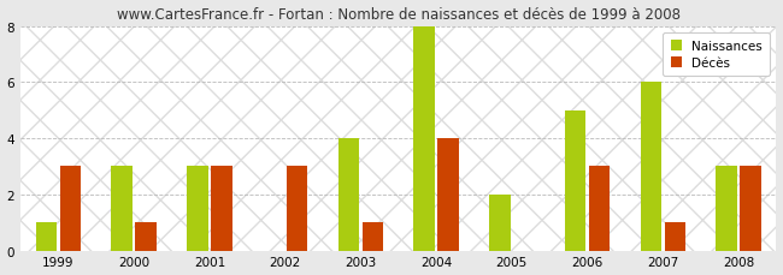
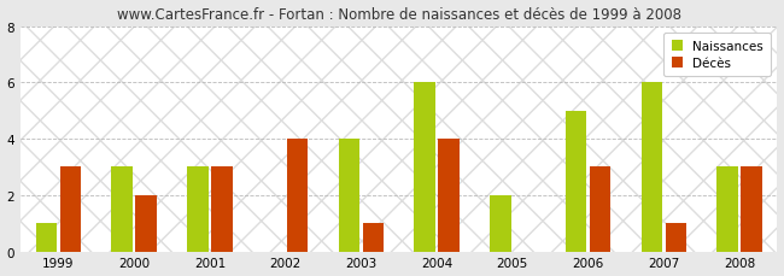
Décès/2000: 1 -> 2
Décès/2002: 3 -> 4
Naissances/2004: 8 -> 6
